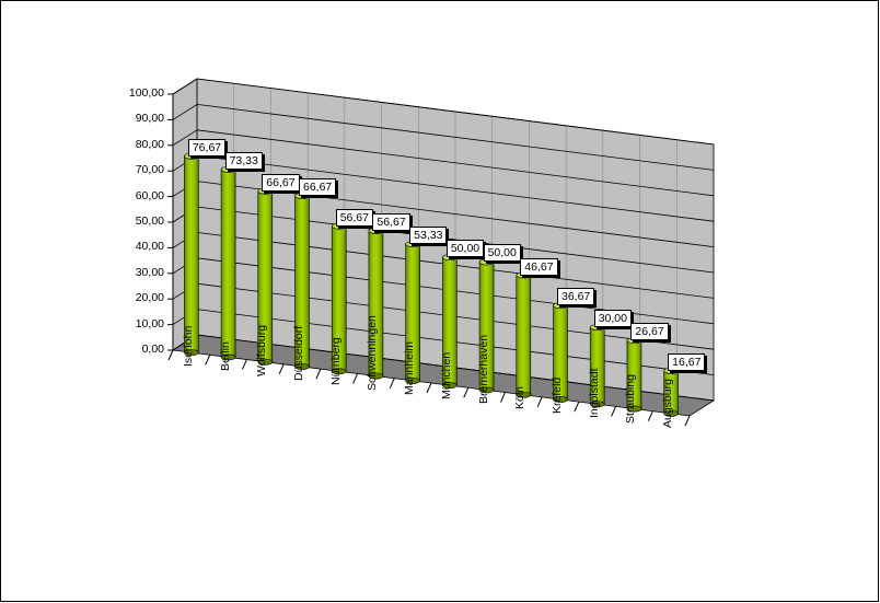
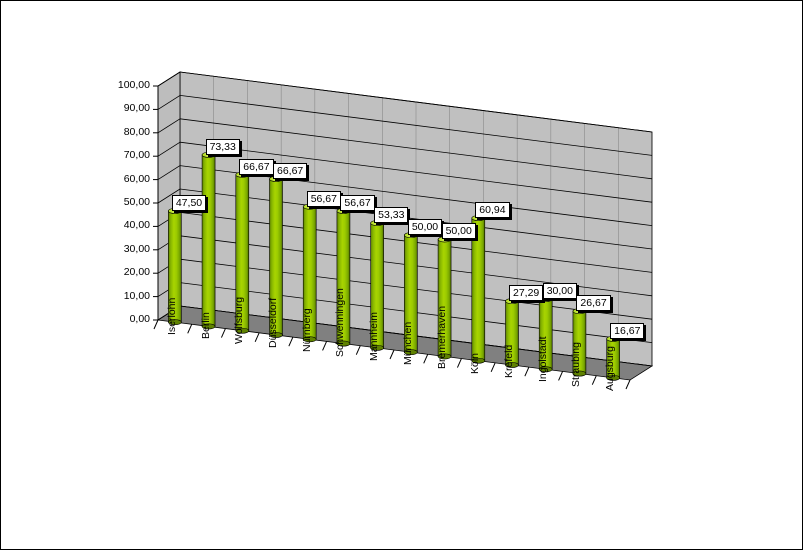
Iserlohn: 76,67 -> 47,50
Köln: 46,67 -> 60,94
Krefeld: 36,67 -> 27,29
